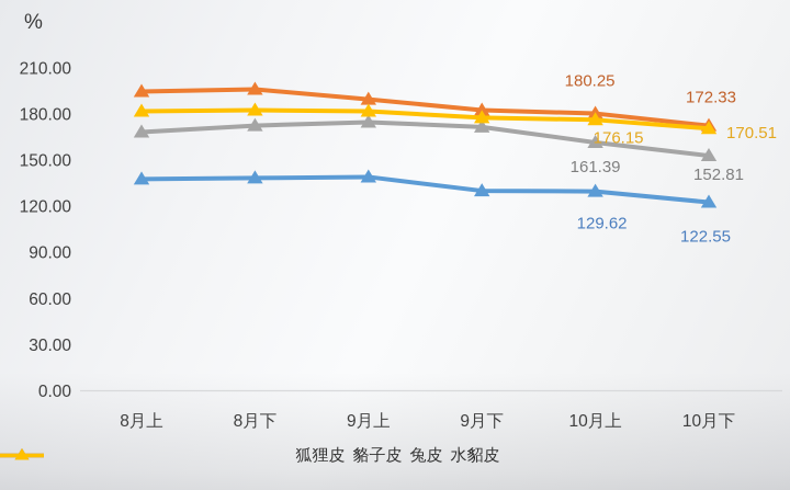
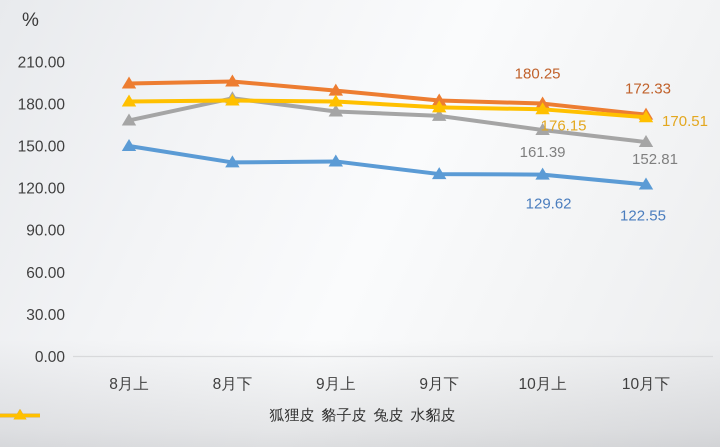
狐狸皮/8月上: 138 -> 150
兔皮/8月下: 172 -> 184
